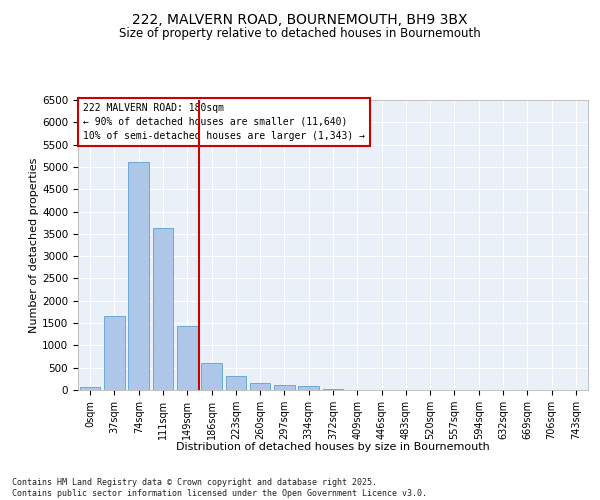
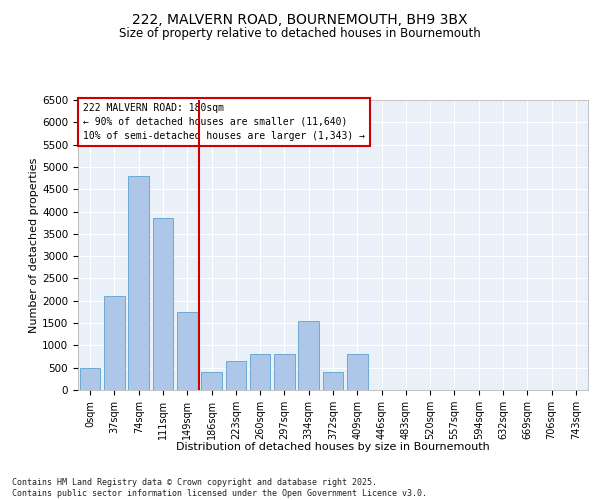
0sqm: 60 -> 500
37sqm: 1650 -> 2100
74sqm: 5100 -> 4800
111sqm: 3620 -> 3850
149sqm: 1430 -> 1750
186sqm: 600 -> 400
223sqm: 300 -> 650
260sqm: 160 -> 800
297sqm: 120 -> 800
334sqm: 80 -> 1550
372sqm: 30 -> 400
409sqm: 0 -> 800
